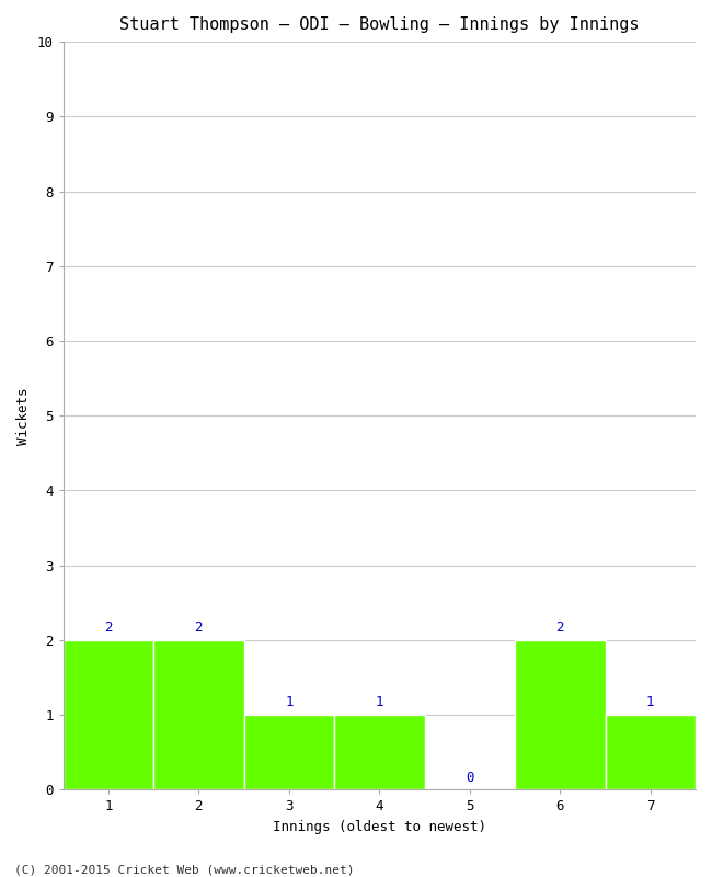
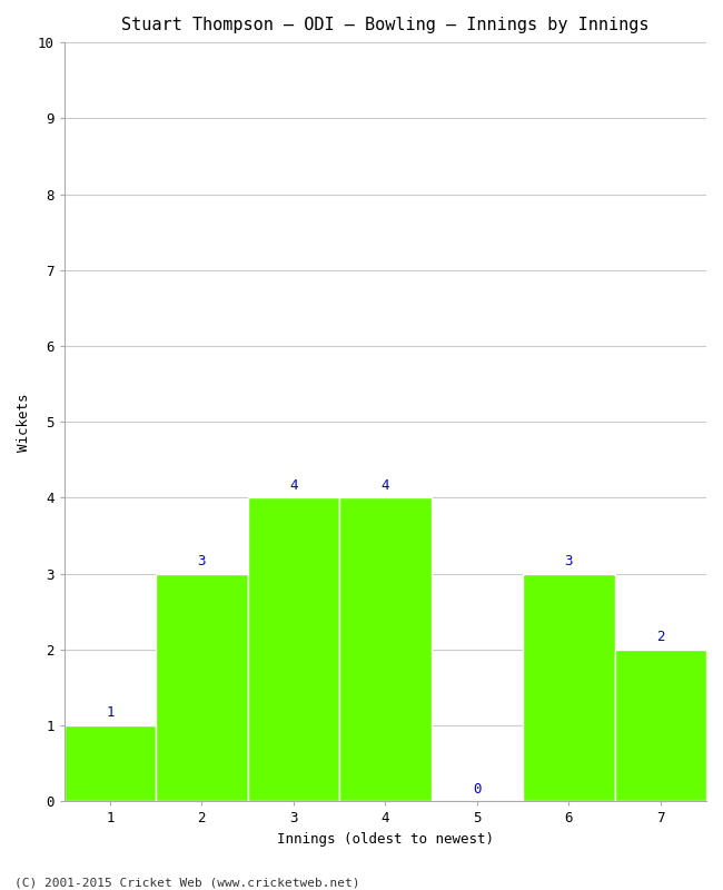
1: 2 -> 1
2: 2 -> 3
3: 1 -> 4
4: 1 -> 4
6: 2 -> 3
7: 1 -> 2
